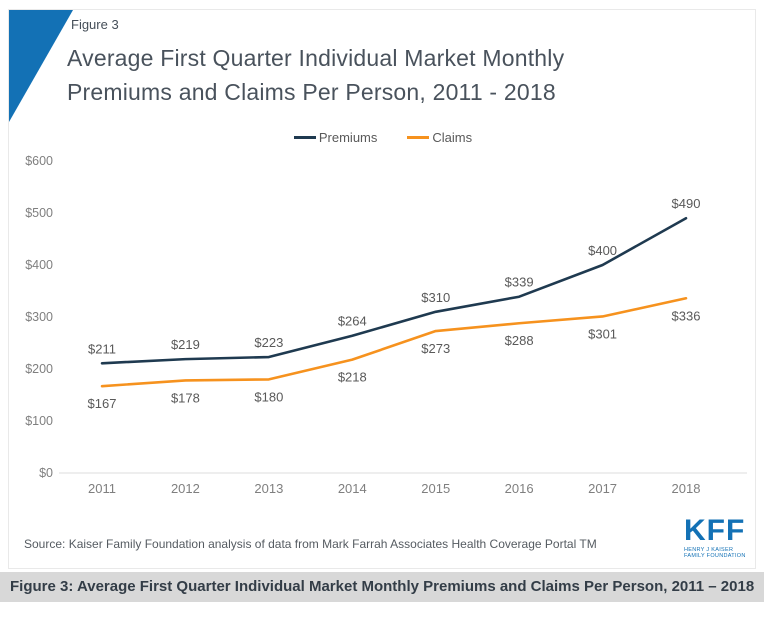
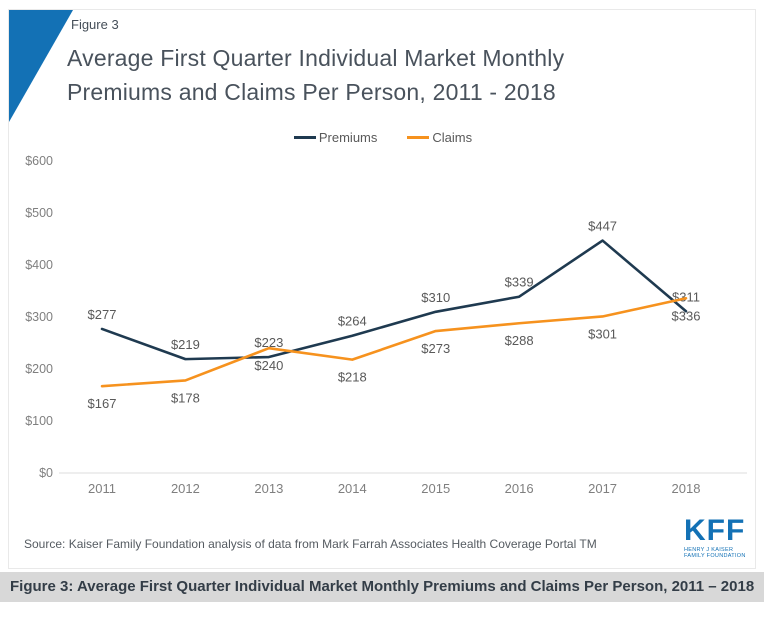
Premiums/2011: $211 -> $277
Claims/2013: $180 -> $240
Premiums/2017: $400 -> $447
Premiums/2018: $490 -> $311
